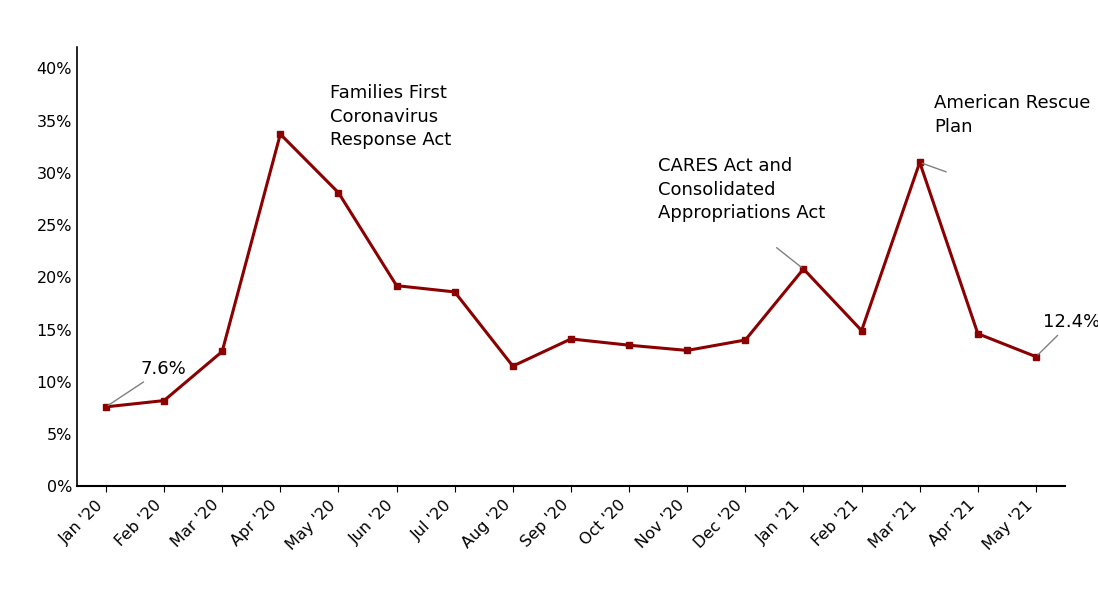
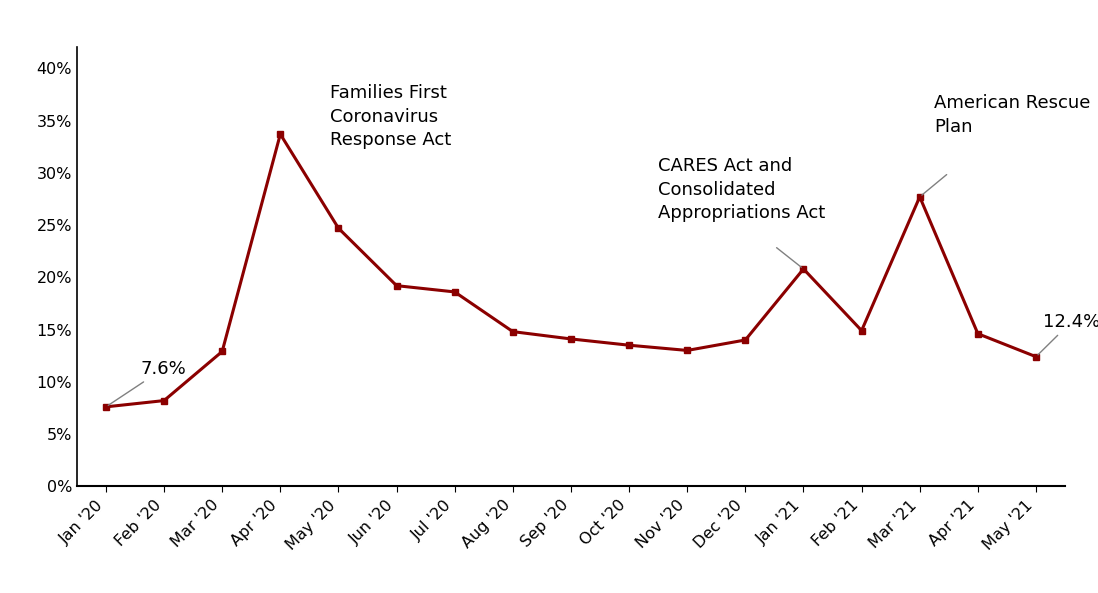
May '20: 28.1% -> 24.7%
Aug '20: 11.5% -> 14.8%
Mar '21: 31.0% -> 27.7%
